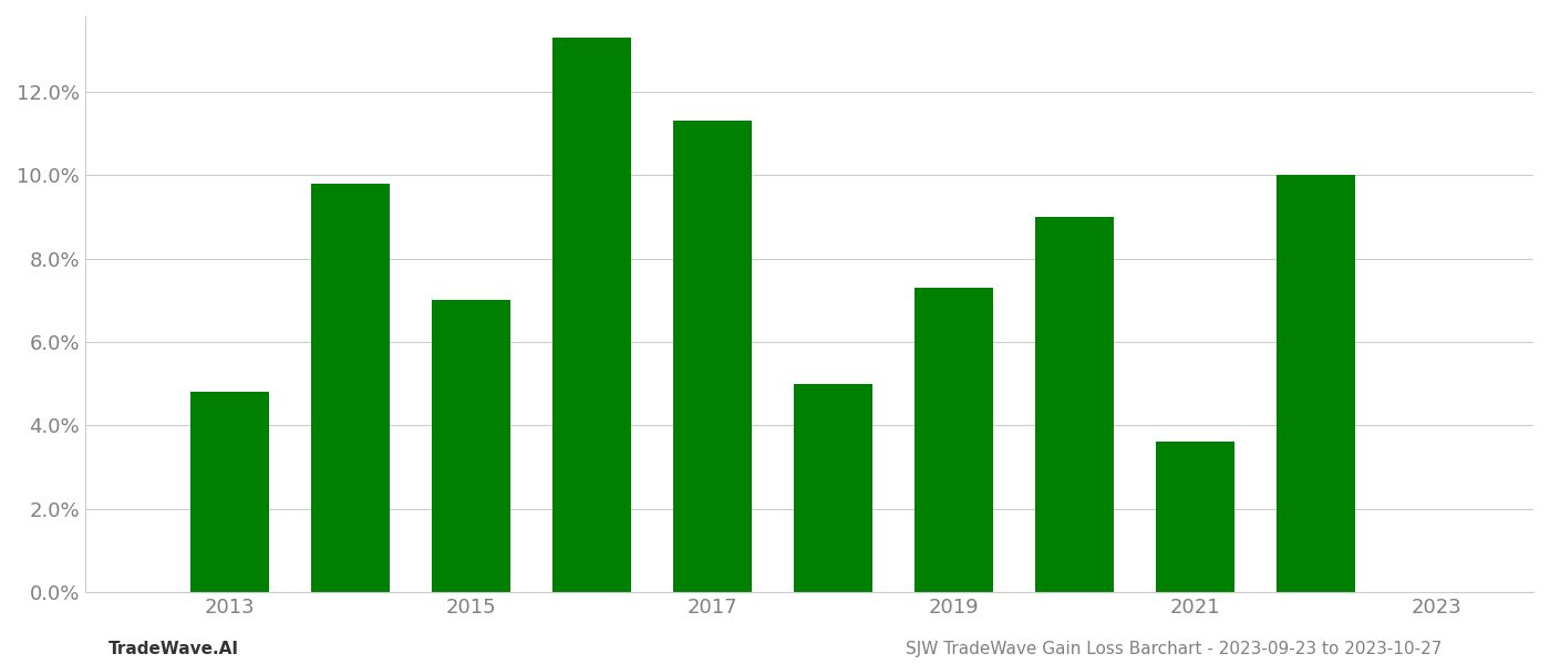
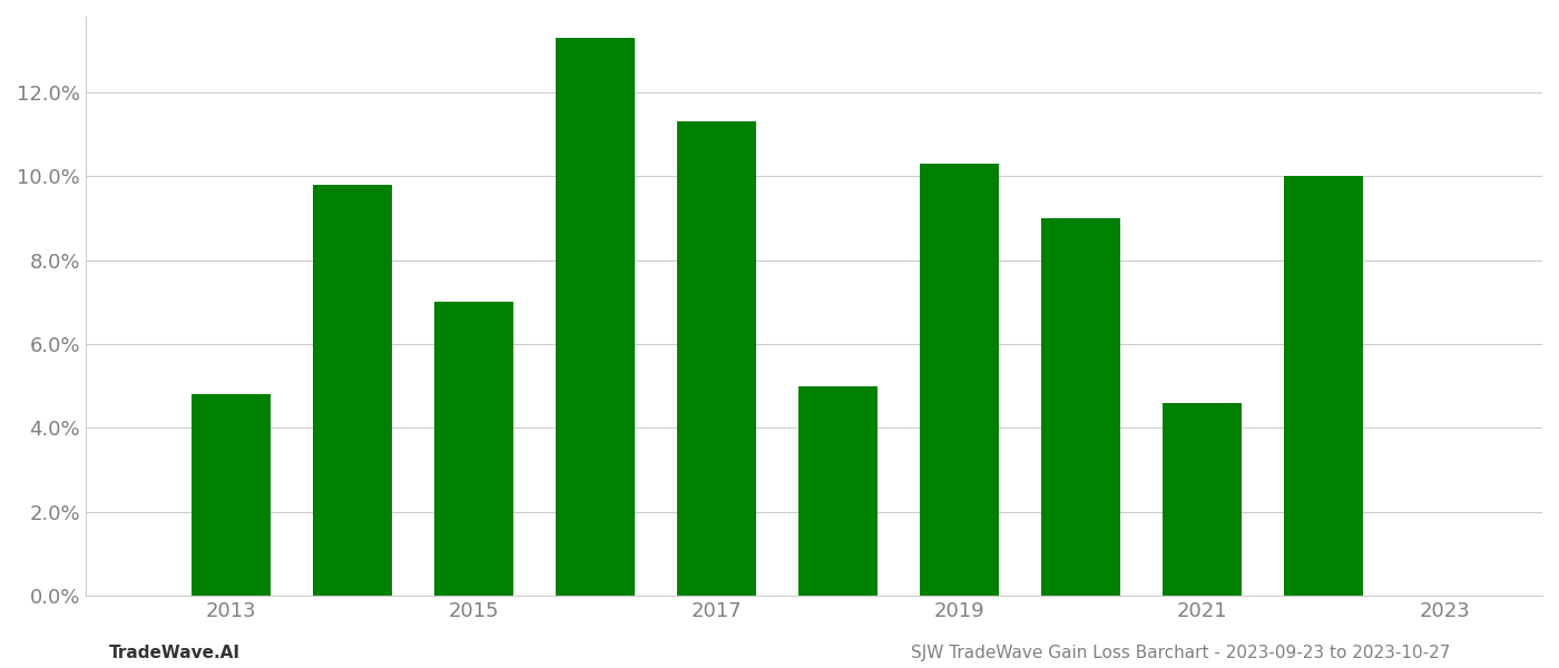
2019: 7.3% -> 10.3%
2021: 3.6% -> 4.6%
